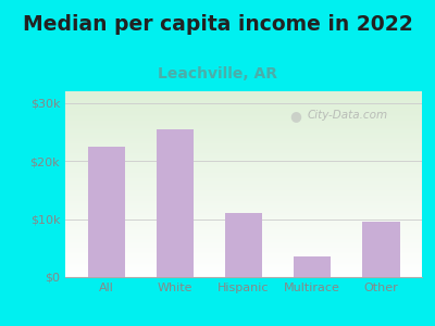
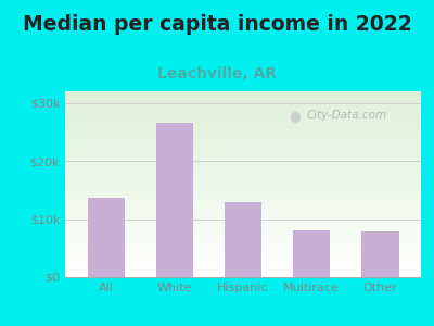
All: $22.5k -> $13.6k
White: $25.5k -> $26.6k
Hispanic: $11.0k -> $13.0k
Multirace: $3.5k -> $8.0k
Other: $9.5k -> $7.8k
